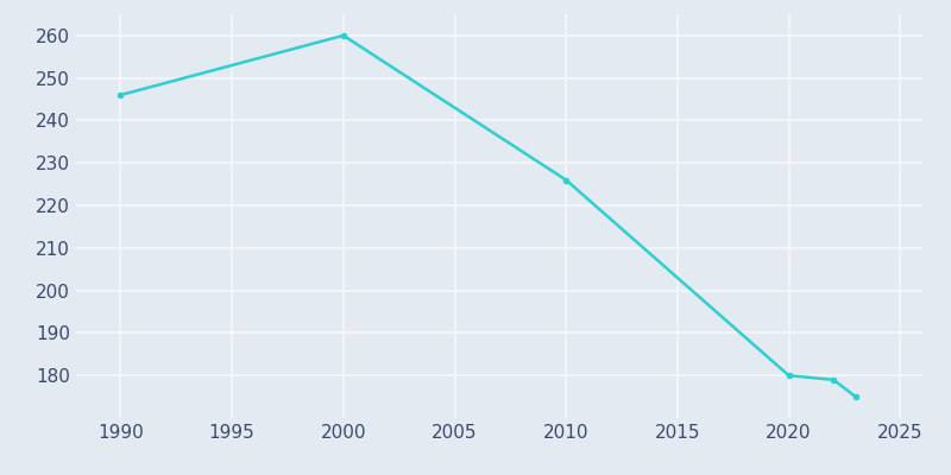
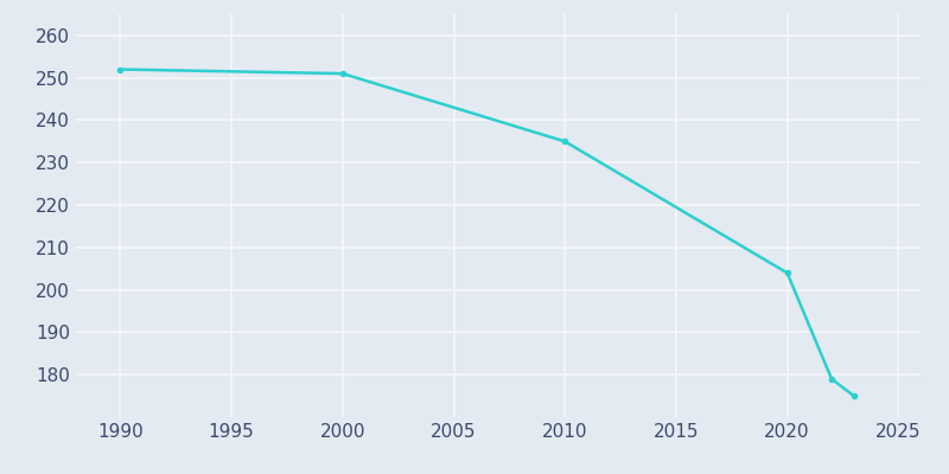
1990: 246 -> 252
2000: 260 -> 251
2010: 226 -> 235
2020: 180 -> 204
